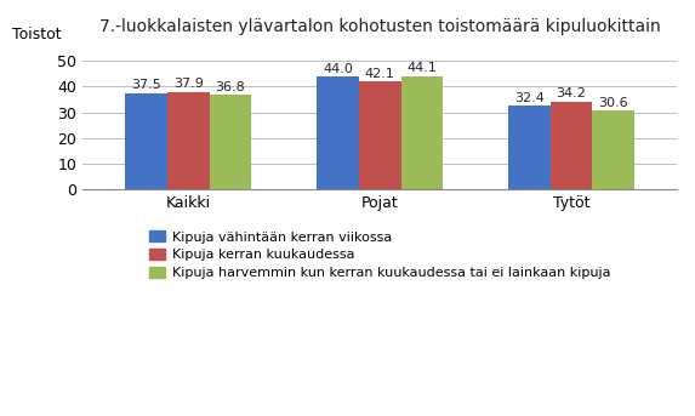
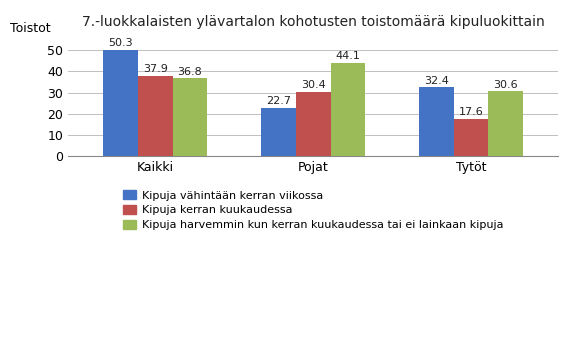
Kipuja vähintään kerran viikossa/Kaikki: 37.5 -> 50.3
Kipuja vähintään kerran viikossa/Pojat: 44.0 -> 22.7
Kipuja kerran kuukaudessa/Pojat: 42.1 -> 30.4
Kipuja kerran kuukaudessa/Tytöt: 34.2 -> 17.6
